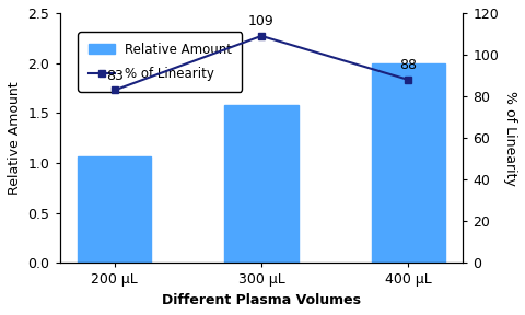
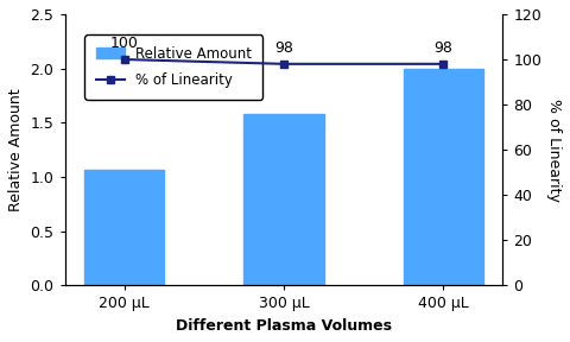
% of Linearity/200 μL: 83 -> 100
% of Linearity/300 μL: 109 -> 98
% of Linearity/400 μL: 88 -> 98
